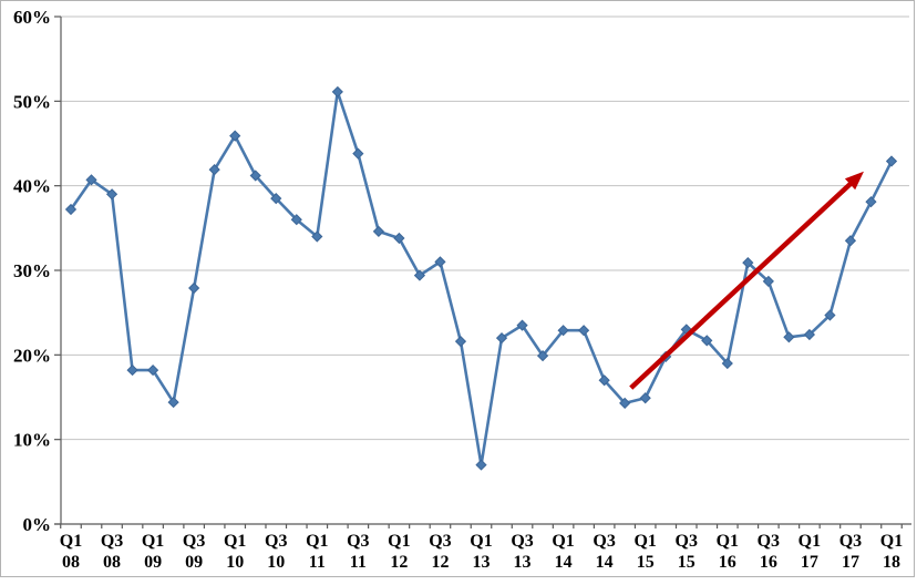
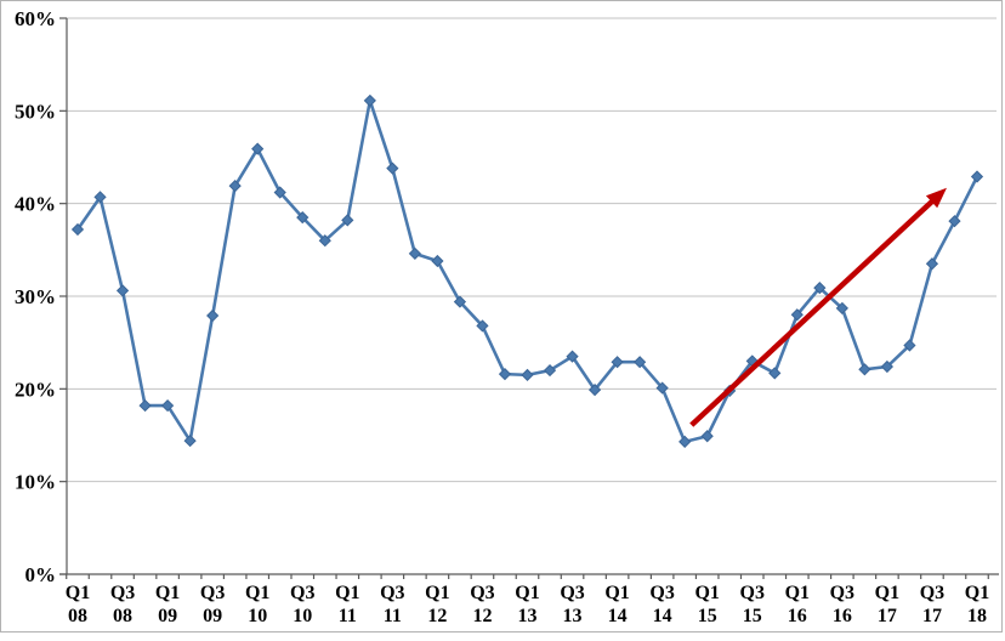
Q3 08: 39% -> 31%
Q1 11: 34% -> 38%
Q3 12: 31% -> 27%
Q1 13: 7% -> 22%
Q3 14: 17% -> 20%
Q1 16: 19% -> 28%
